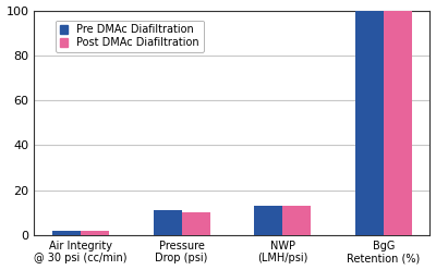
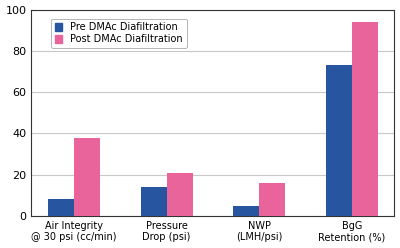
Pre DMAc Diafiltration/Air Integrity @ 30 psi (cc/min): 2 -> 8
Post DMAc Diafiltration/Air Integrity @ 30 psi (cc/min): 2 -> 38
Pre DMAc Diafiltration/Pressure Drop (psi): 11 -> 14
Post DMAc Diafiltration/Pressure Drop (psi): 10 -> 21
Pre DMAc Diafiltration/NWP (LMH/psi): 13 -> 5
Post DMAc Diafiltration/NWP (LMH/psi): 13 -> 16
Pre DMAc Diafiltration/BgG Retention (%): 100 -> 73
Post DMAc Diafiltration/BgG Retention (%): 100 -> 94
